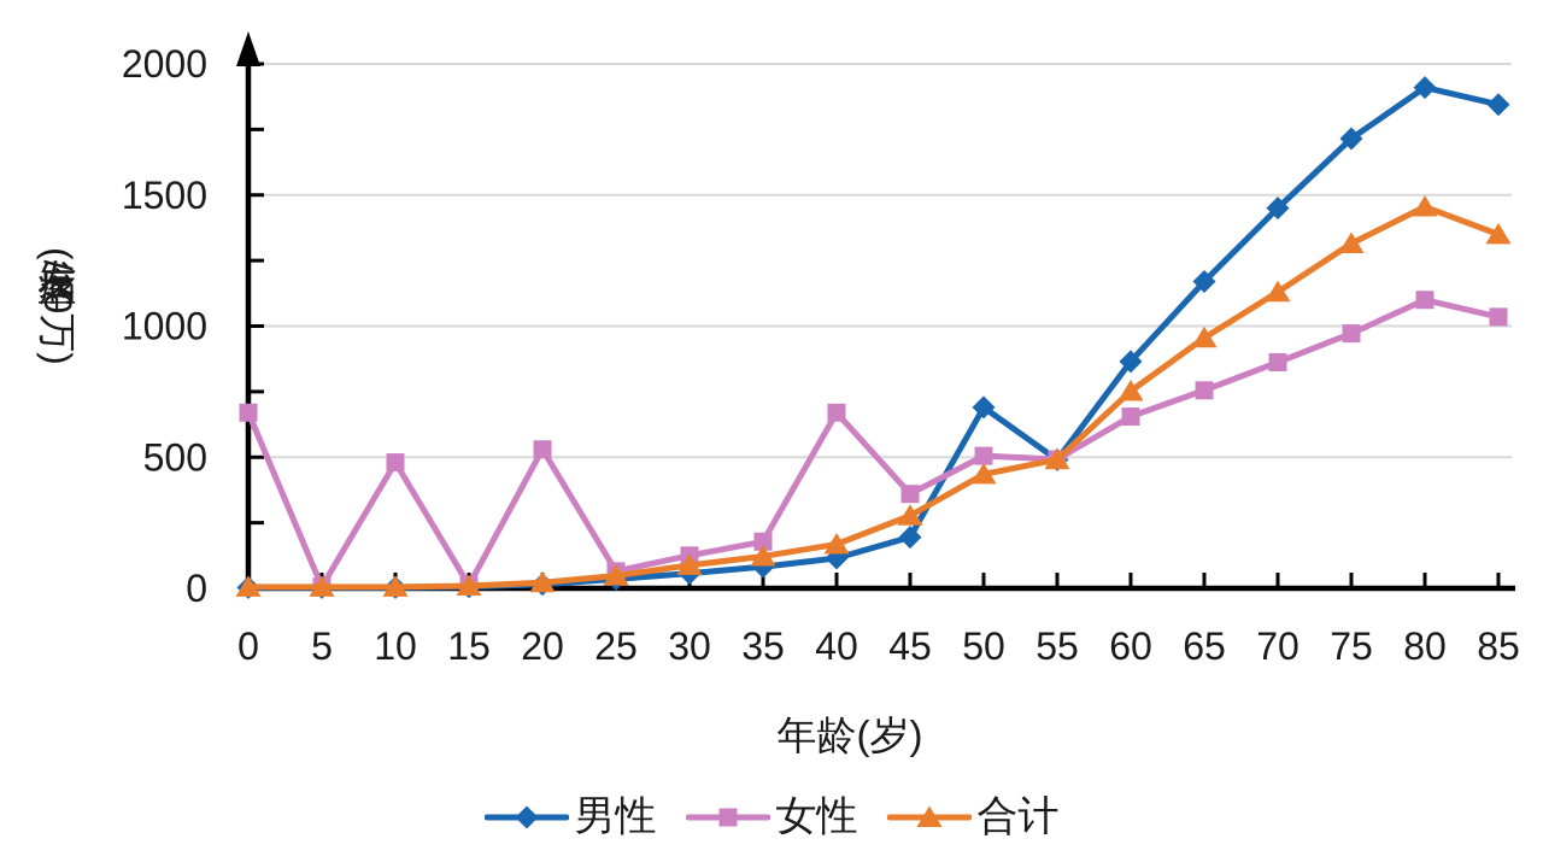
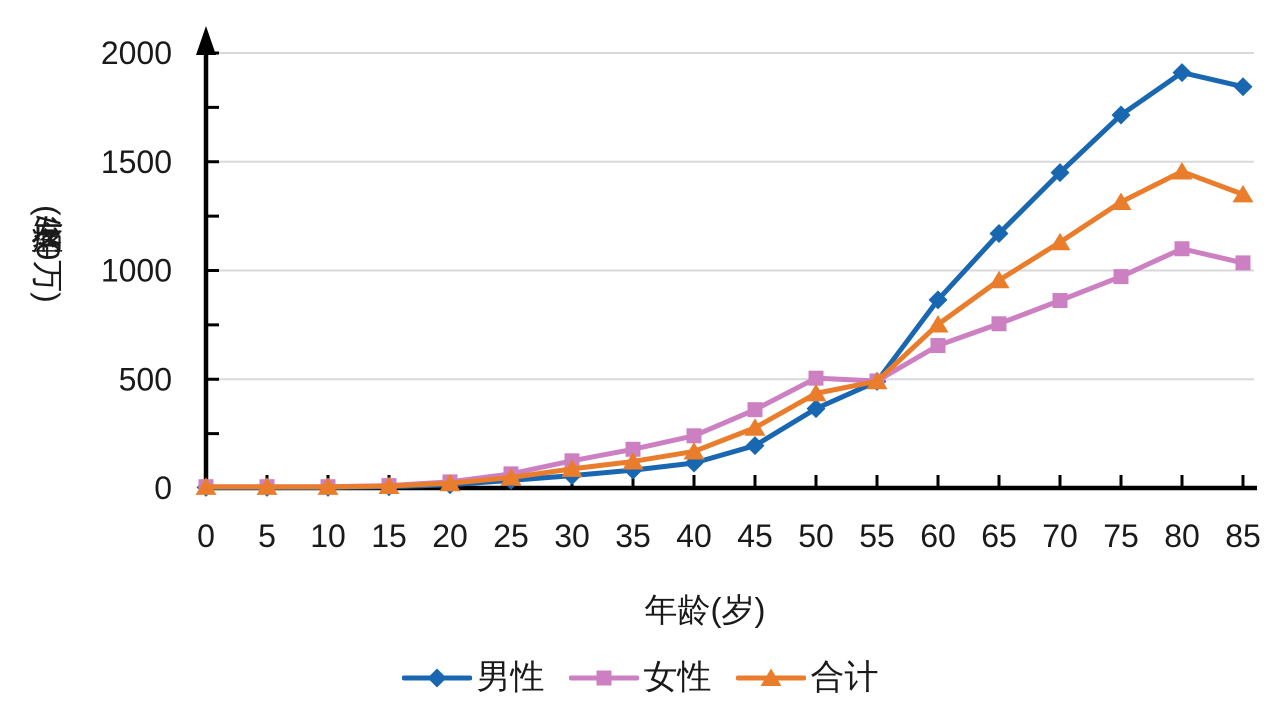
女性/0: 670 -> 10
女性/10: 480 -> 10
女性/20: 530 -> 30
女性/40: 670 -> 240
男性/50: 690 -> 360
